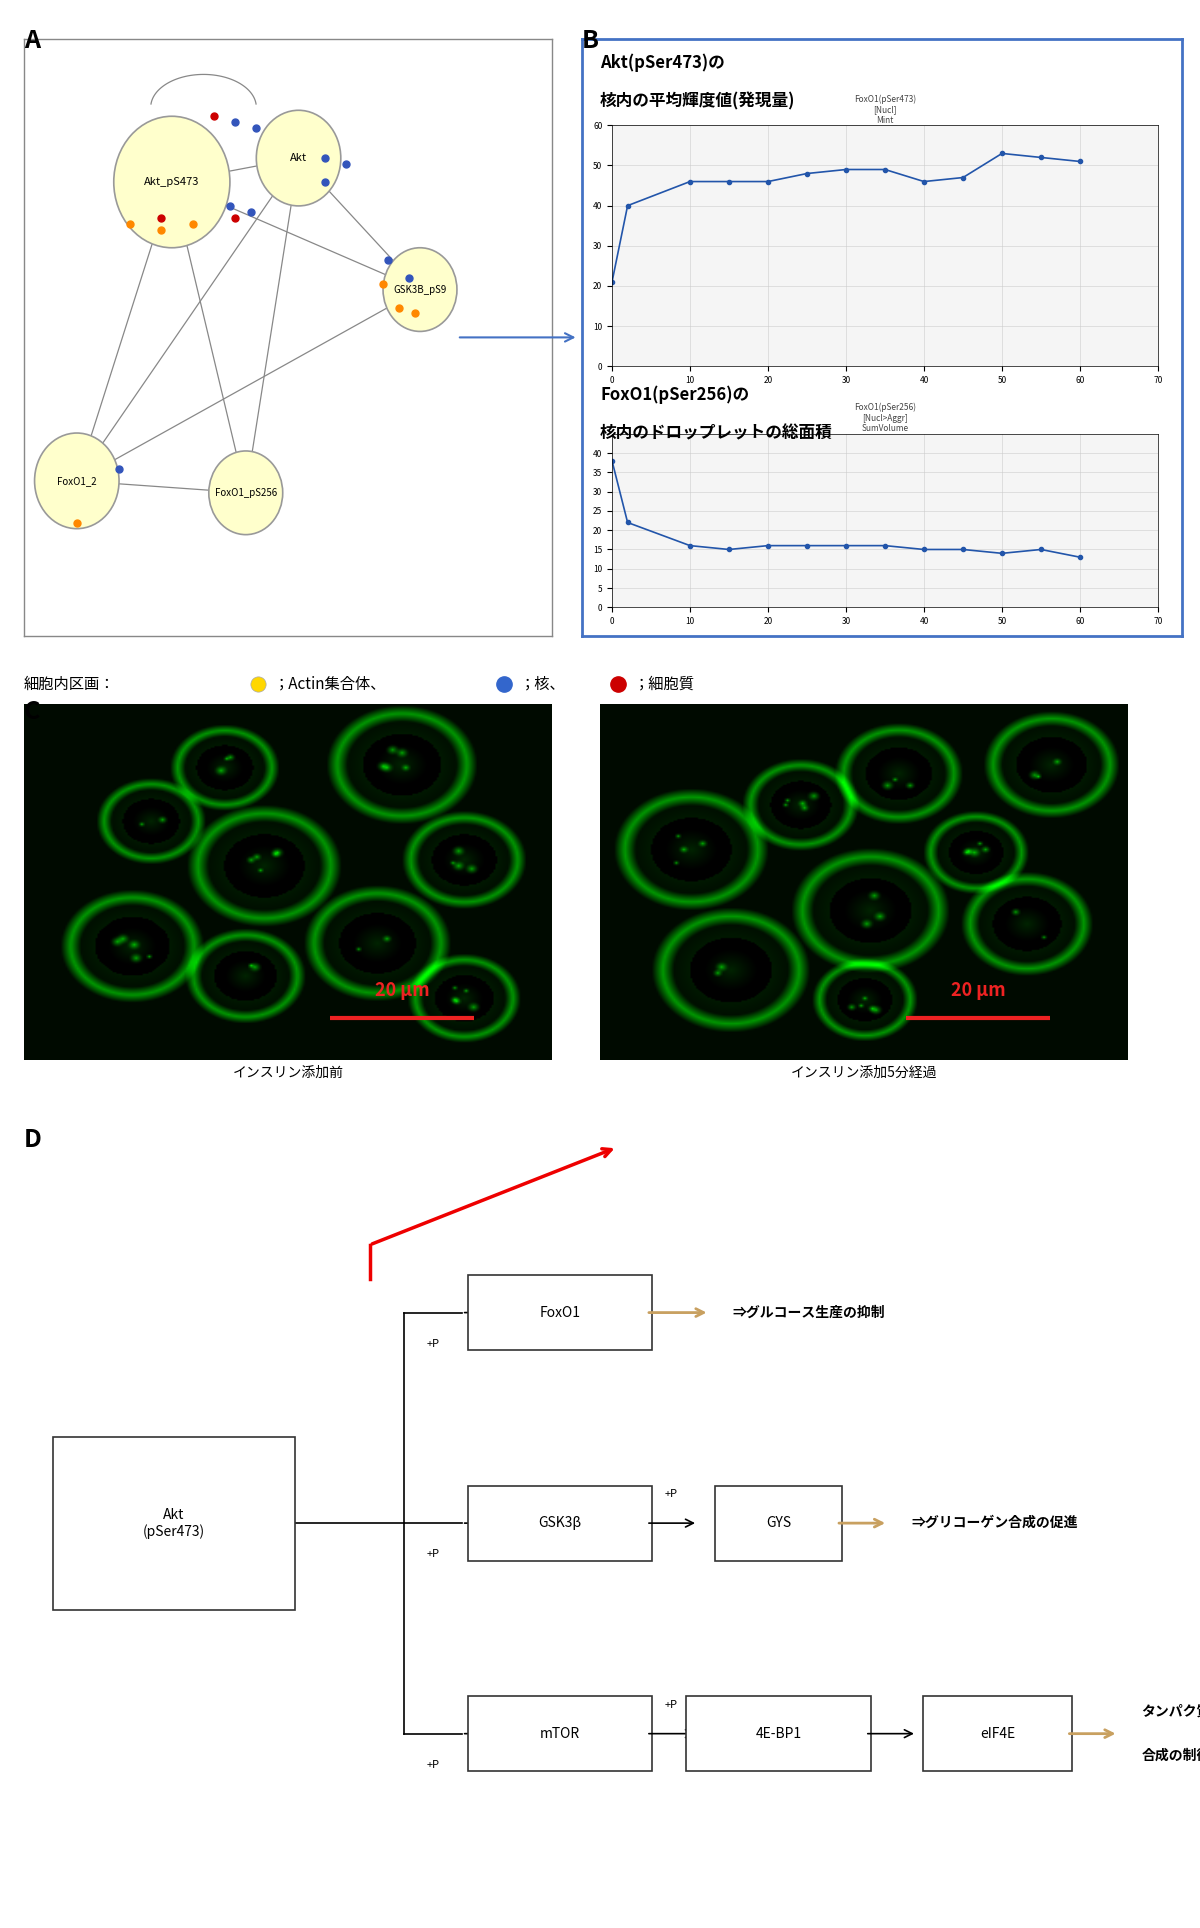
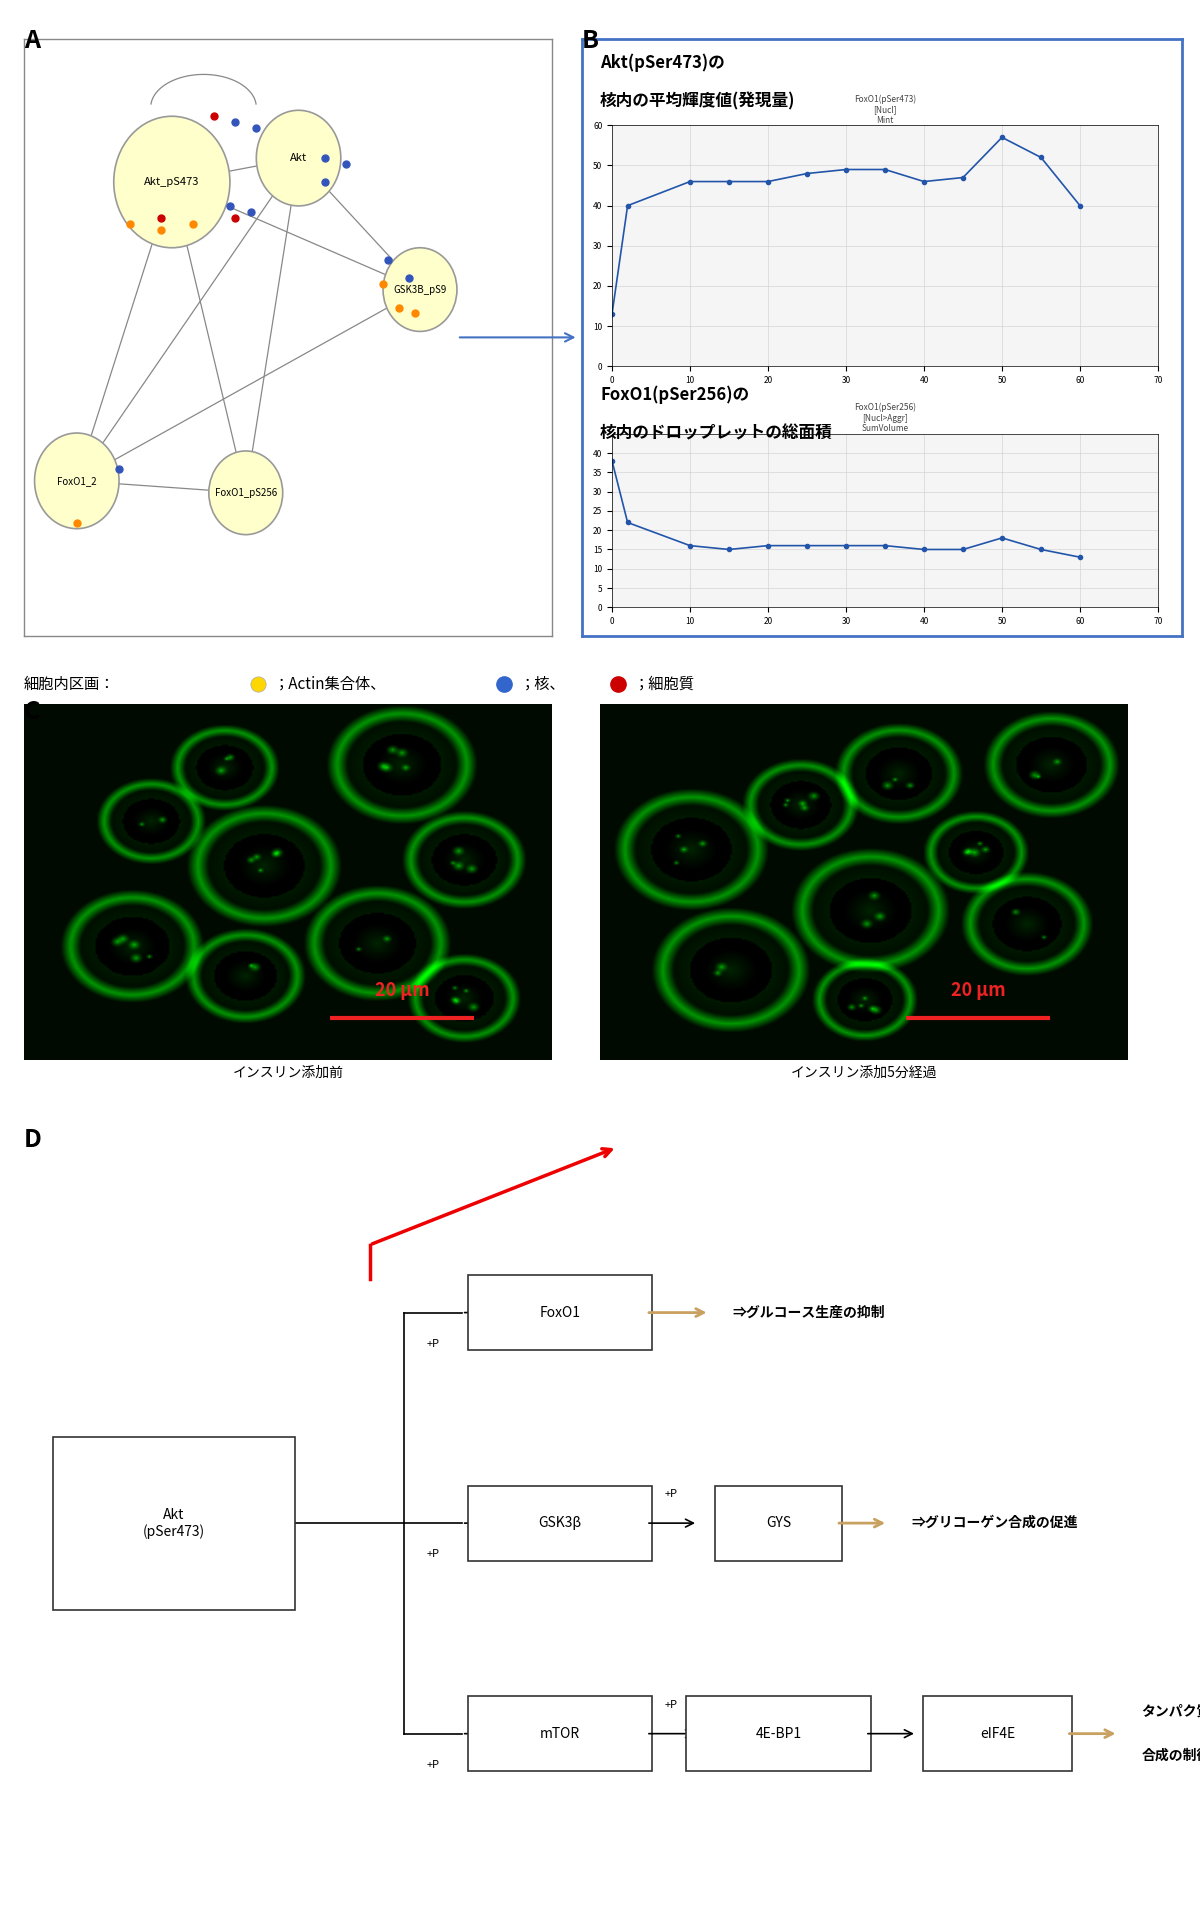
FoxO1(pSer473) [Nucl] Mint/0: 21 -> 13
FoxO1(pSer473) [Nucl] Mint/50: 53 -> 57
FoxO1(pSer473) [Nucl] Mint/60: 51 -> 40
FoxO1(pSer256) [Nucl>Aggr] SumVolume/50: 14 -> 18
